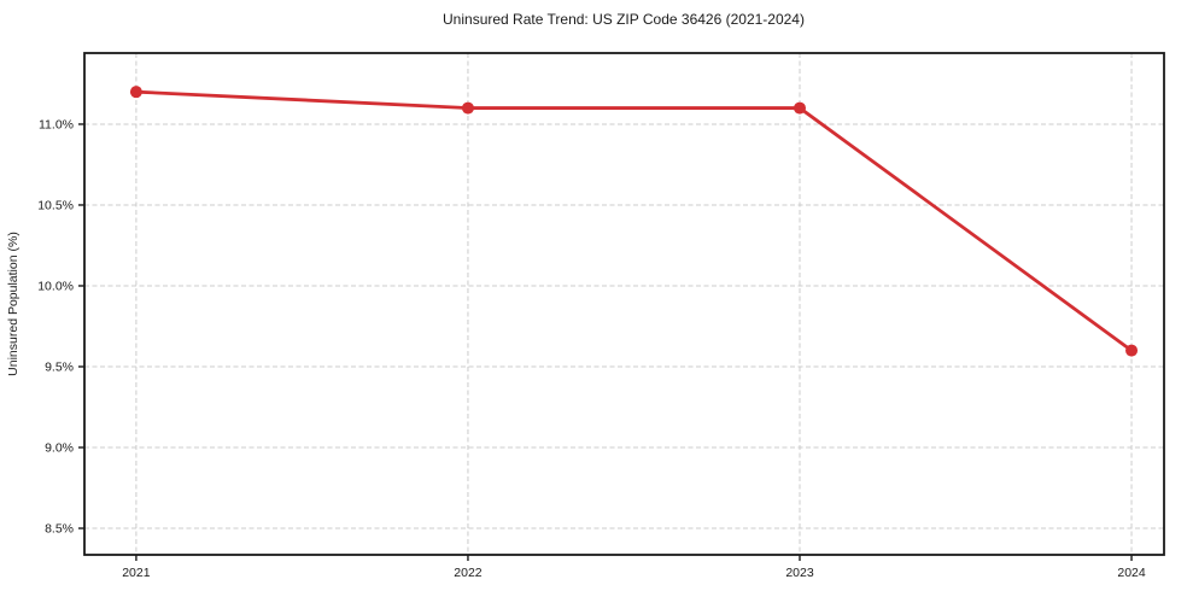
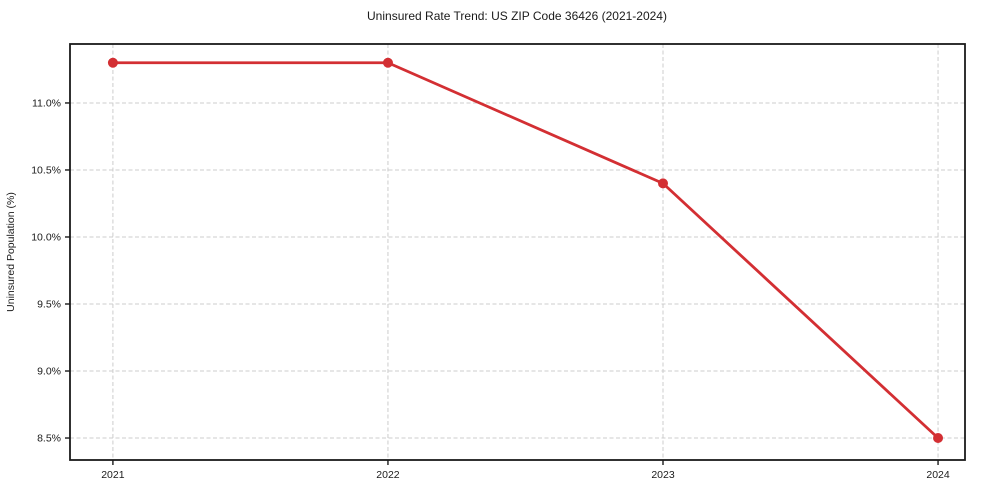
2021: 11.2% -> 11.3%
2022: 11.1% -> 11.3%
2023: 11.1% -> 10.4%
2024: 9.6% -> 8.5%
